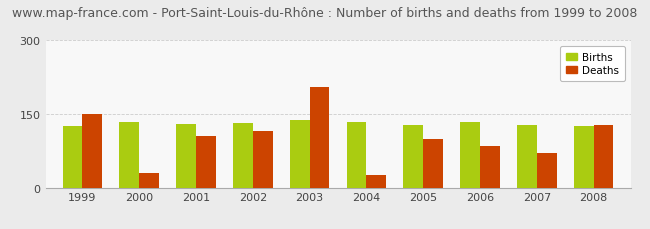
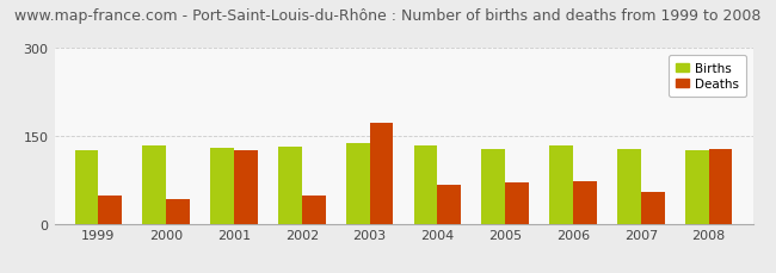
Deaths/1999: 150 -> 48
Deaths/2000: 30 -> 42
Deaths/2001: 105 -> 125
Deaths/2002: 115 -> 48
Deaths/2003: 205 -> 172
Deaths/2004: 25 -> 67
Deaths/2005: 100 -> 70
Deaths/2006: 85 -> 73
Deaths/2007: 70 -> 55
